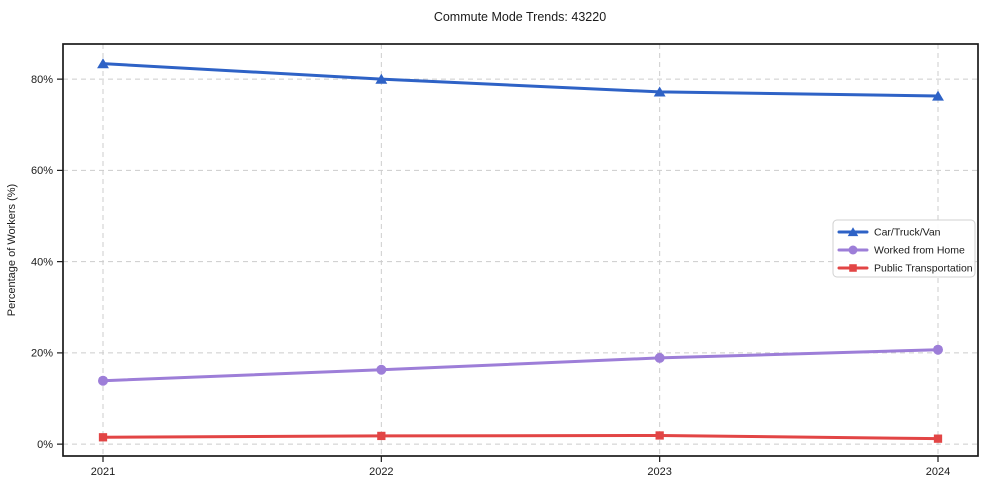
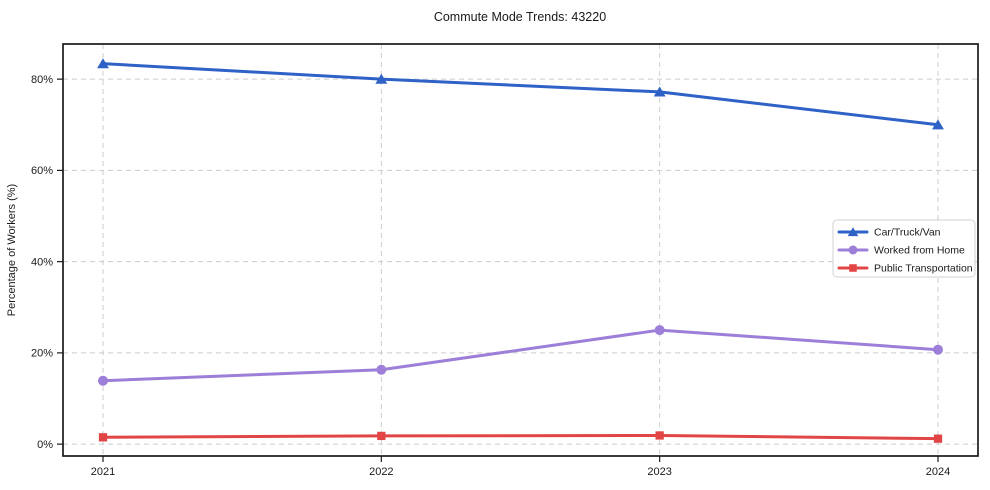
Worked from Home/2023: 19% -> 25%
Car/Truck/Van/2024: 76% -> 70%
